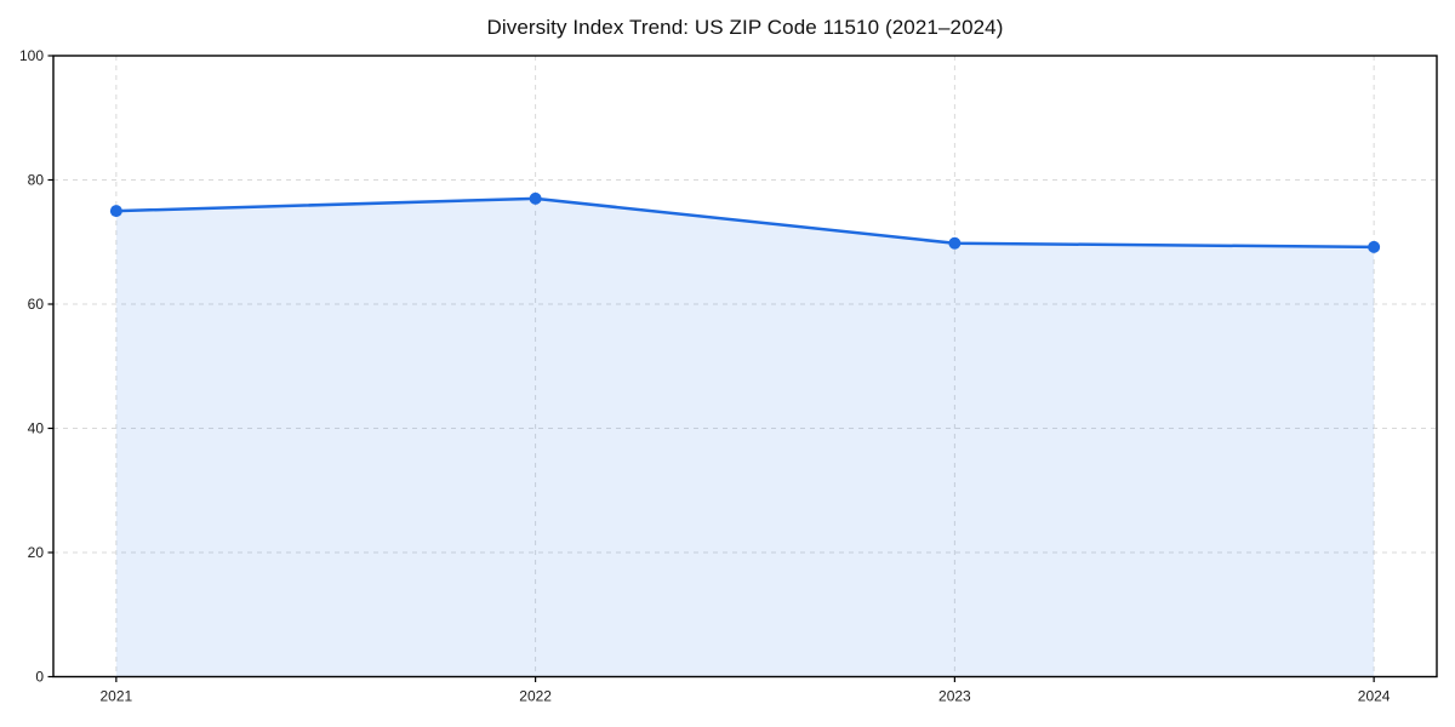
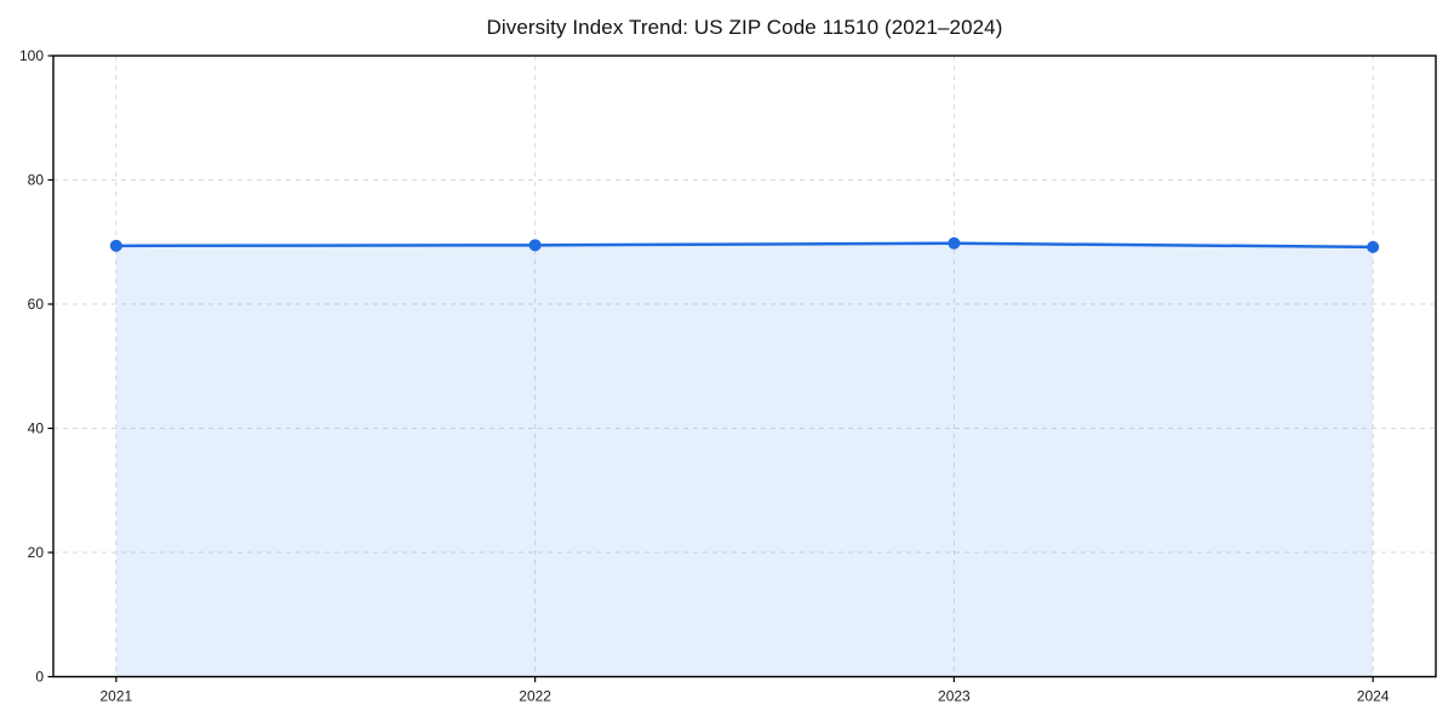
2021: 75 -> 69
2022: 77 -> 70
